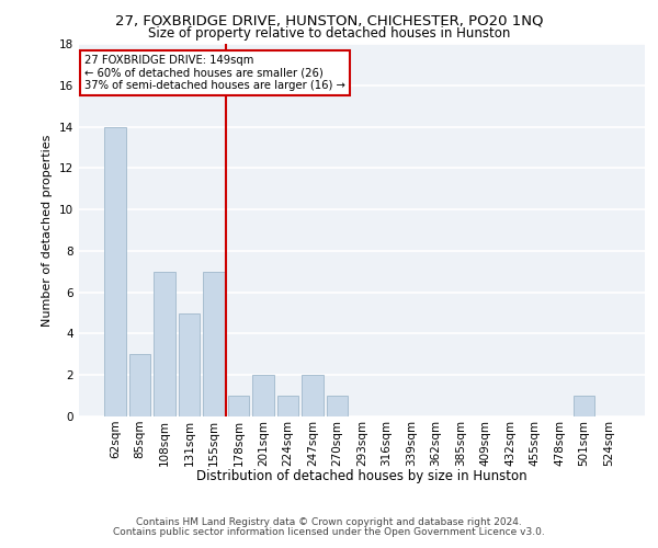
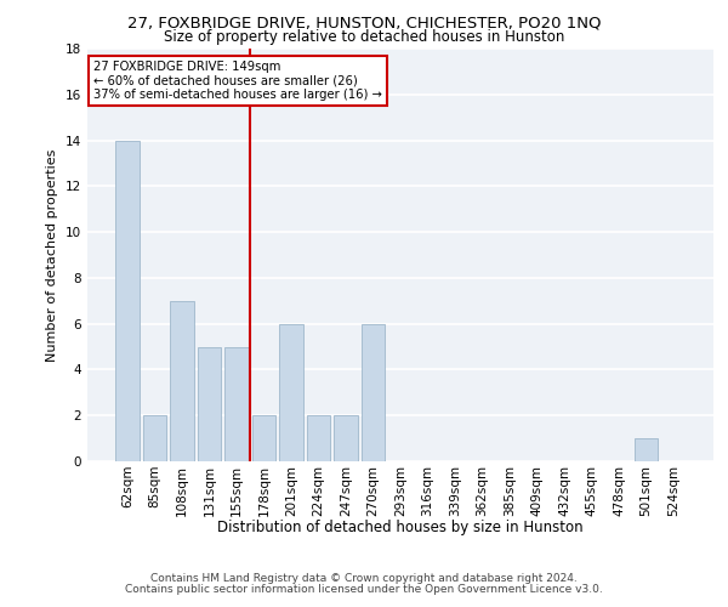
85sqm: 3 -> 2
155sqm: 7 -> 5
178sqm: 1 -> 2
201sqm: 2 -> 6
224sqm: 1 -> 2
270sqm: 1 -> 6
